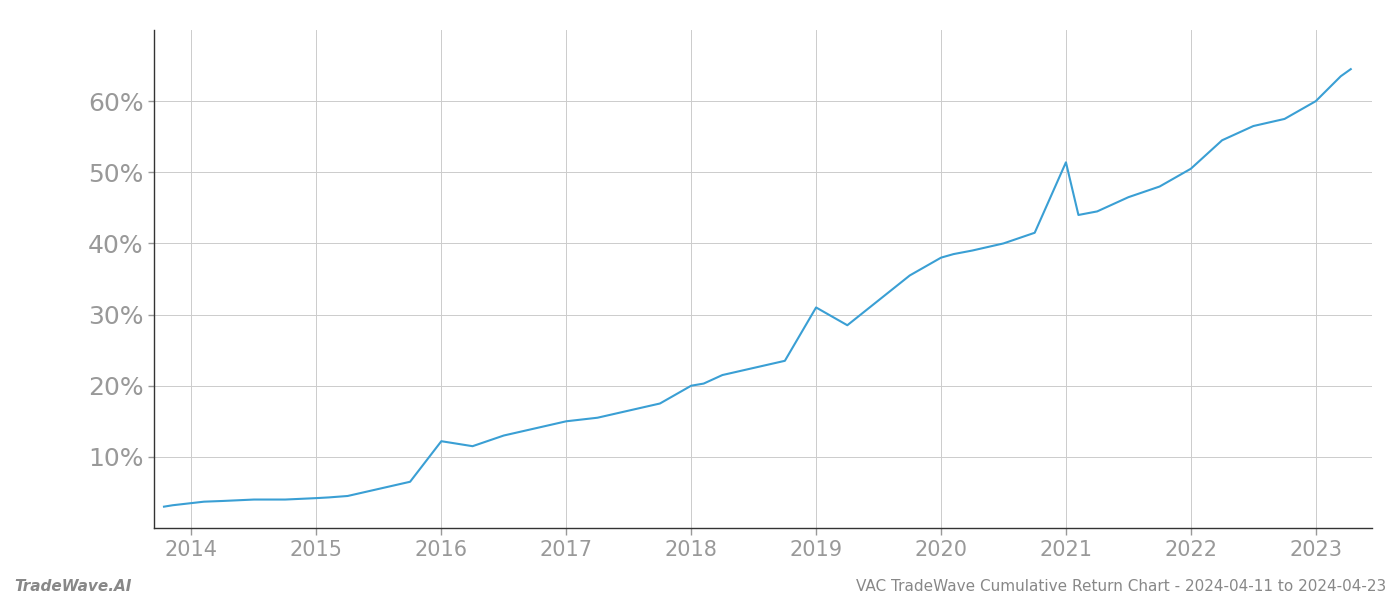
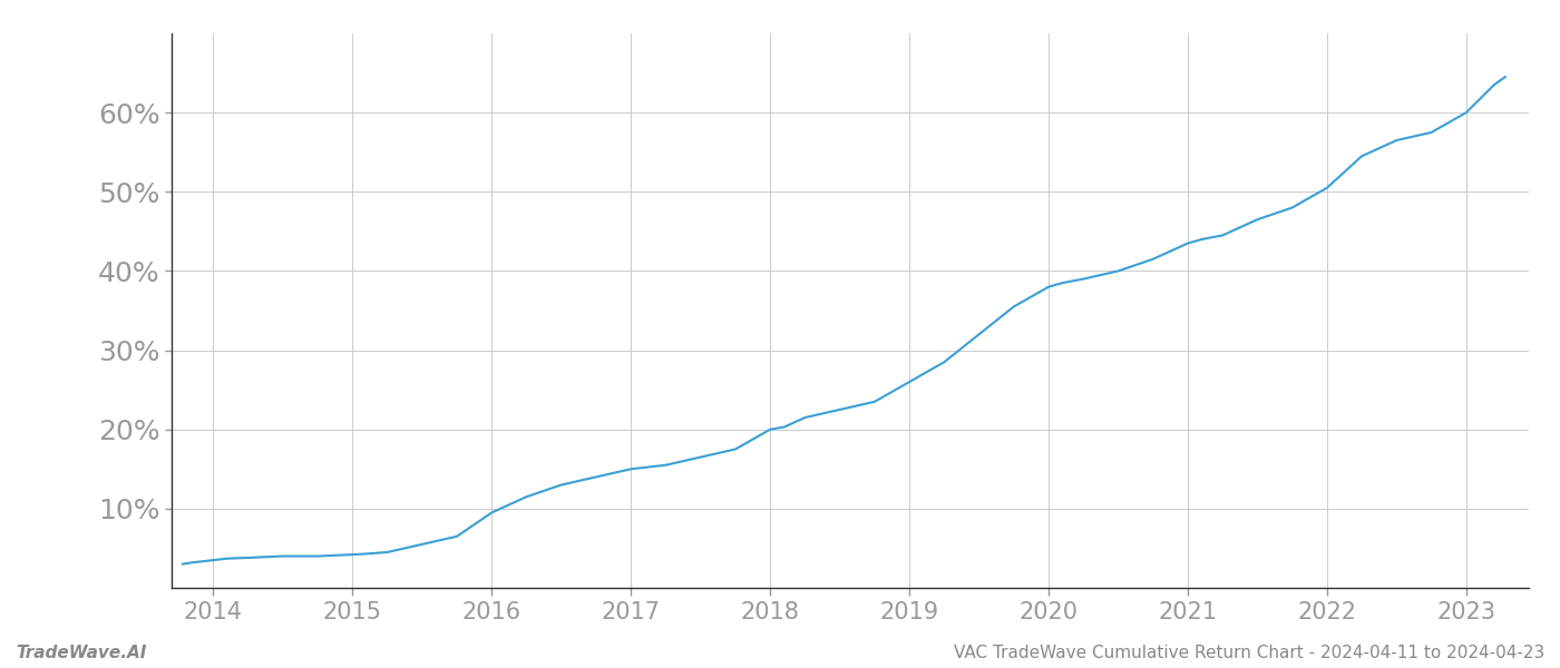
2016: 12.2% -> 9.5%
2019: 31.0% -> 26.0%
2021: 51.4% -> 43.5%
